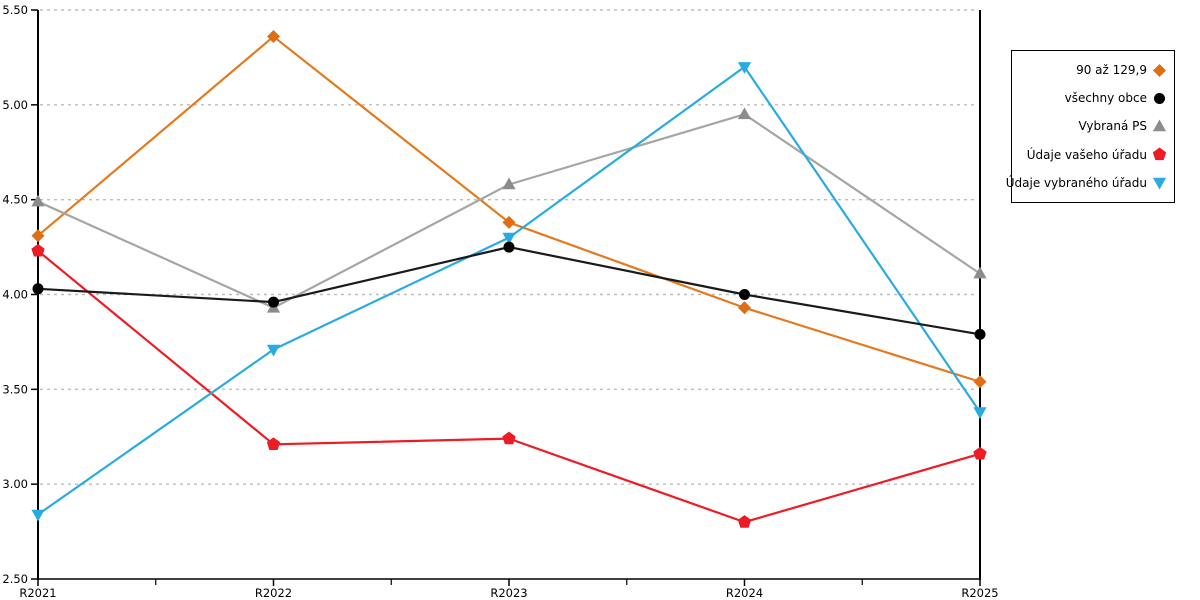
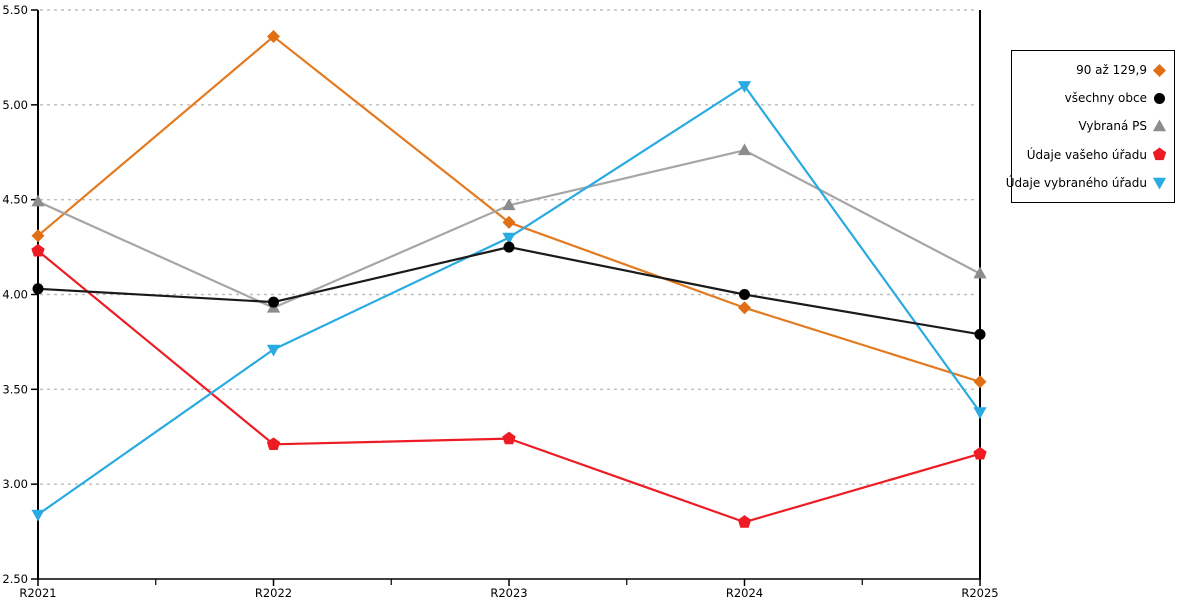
Vybraná PS/R2023: 4.58 -> 4.47
Vybraná PS/R2024: 4.95 -> 4.76
Údaje vybraného úřadu/R2024: 5.20 -> 5.10
